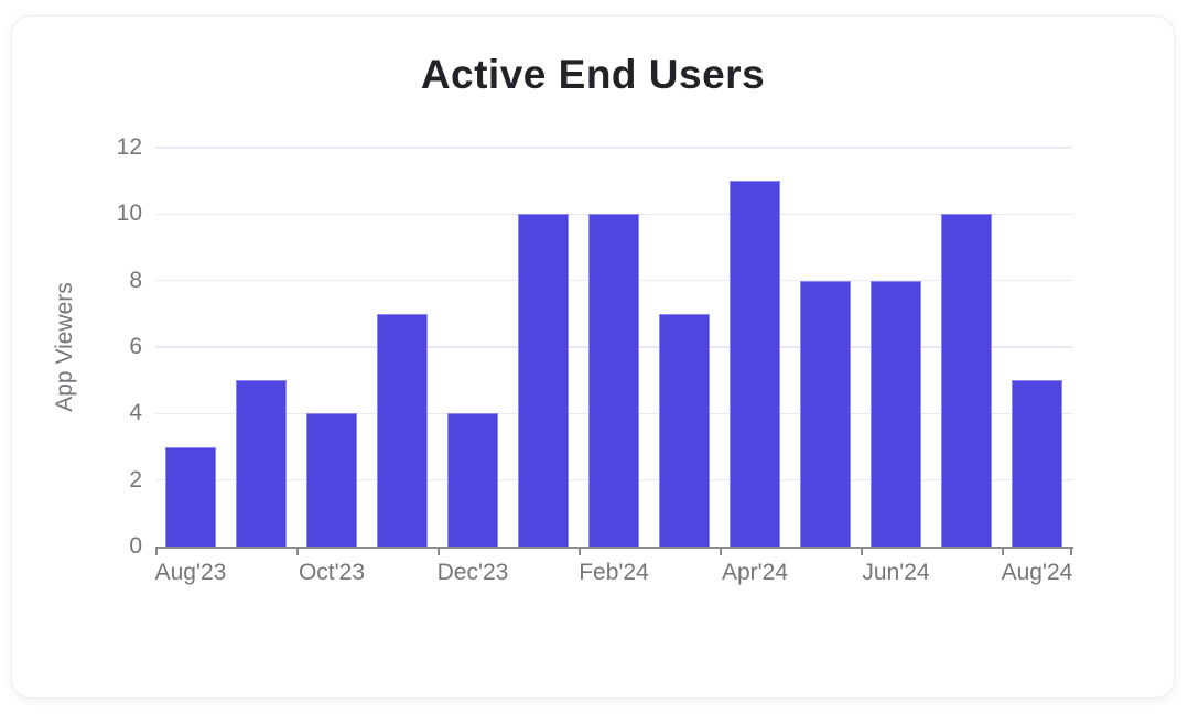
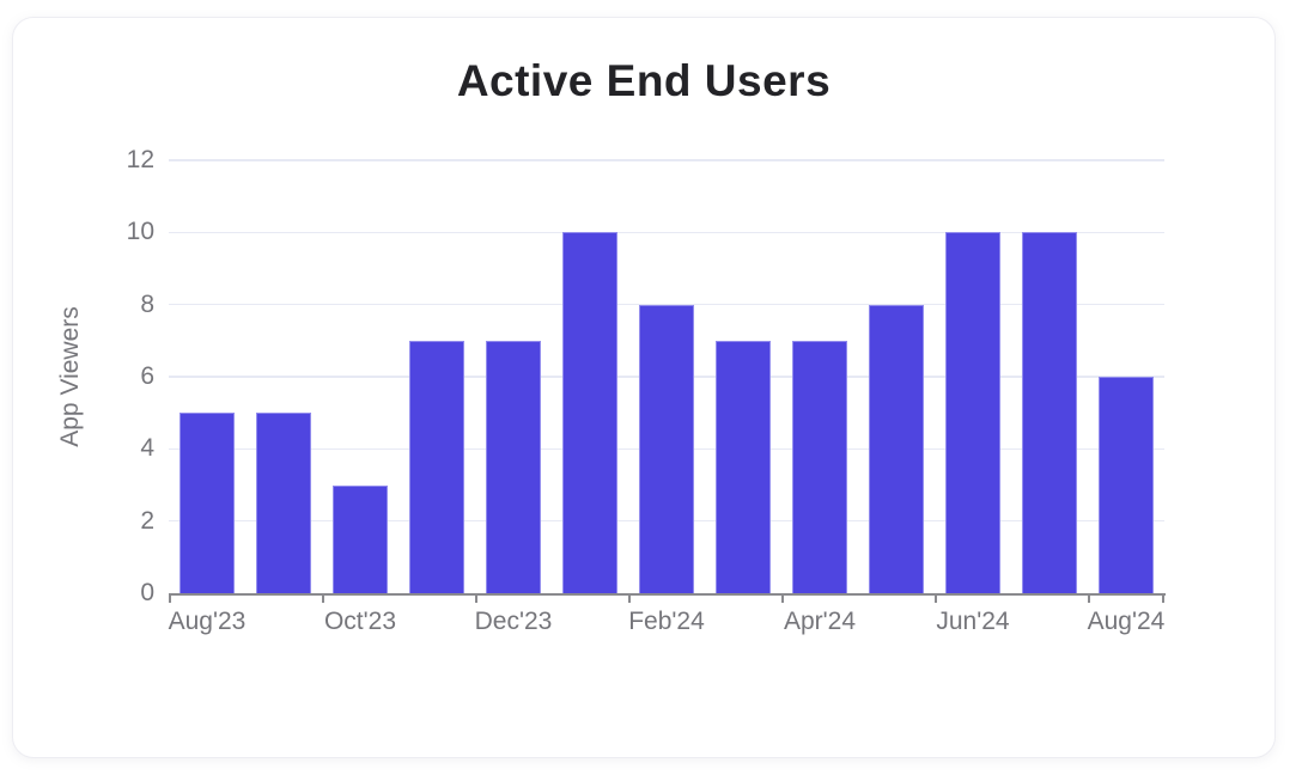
Aug'23: 3 -> 5
Oct'23: 4 -> 3
Dec'23: 4 -> 7
Feb'24: 10 -> 8
Apr'24: 11 -> 7
Jun'24: 8 -> 10
Aug'24: 5 -> 6
